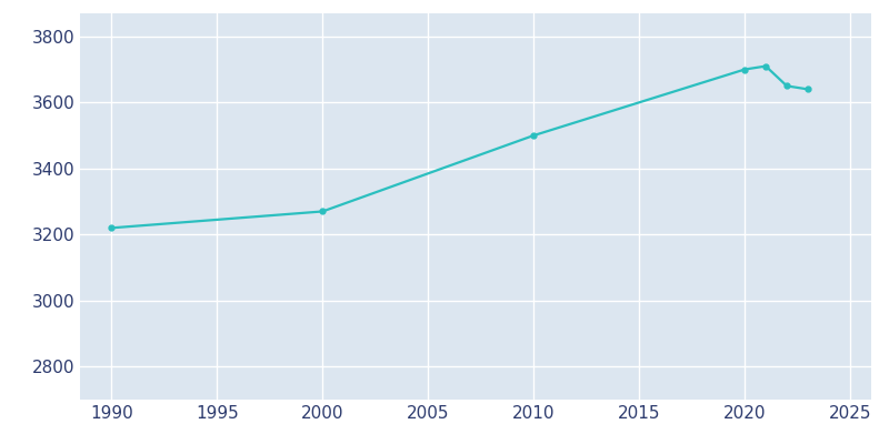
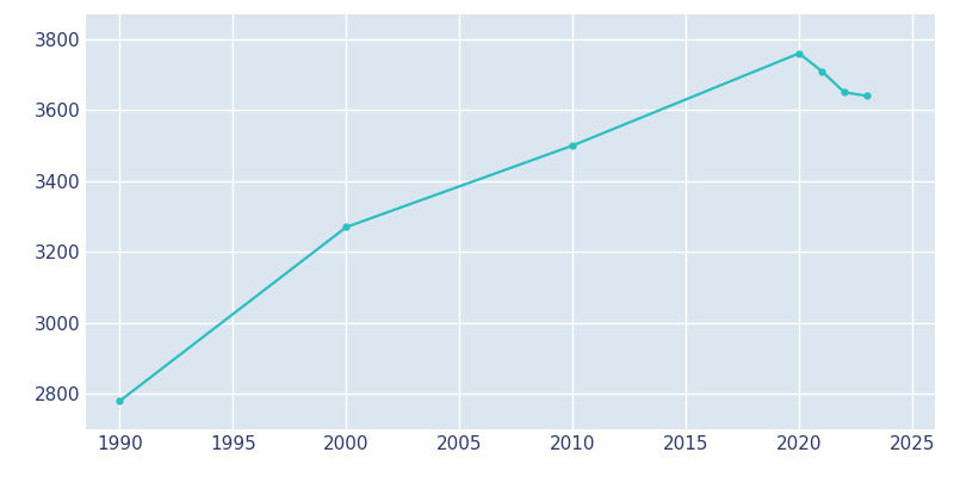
1990: 3220 -> 2780
2020: 3700 -> 3760
